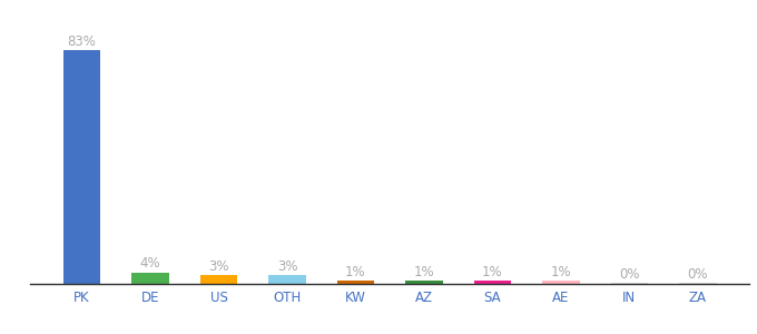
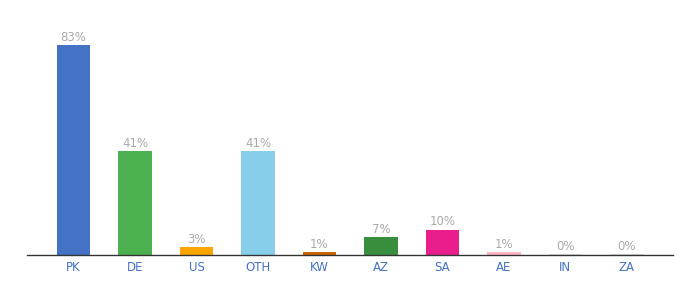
DE: 4% -> 41%
OTH: 3% -> 41%
AZ: 1% -> 7%
SA: 1% -> 10%
